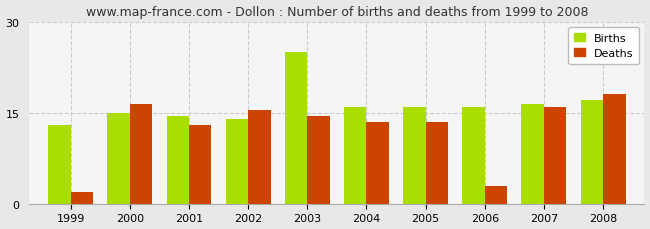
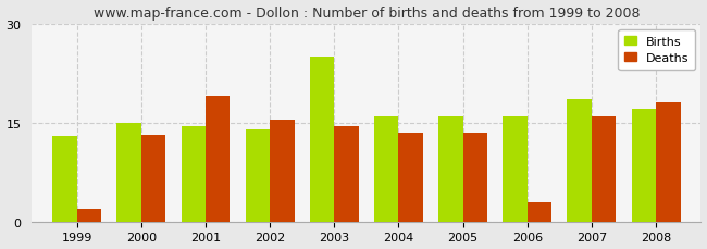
Deaths/2000: 16.5 -> 13.2
Deaths/2001: 13.0 -> 19.0
Births/2007: 16.5 -> 18.6
